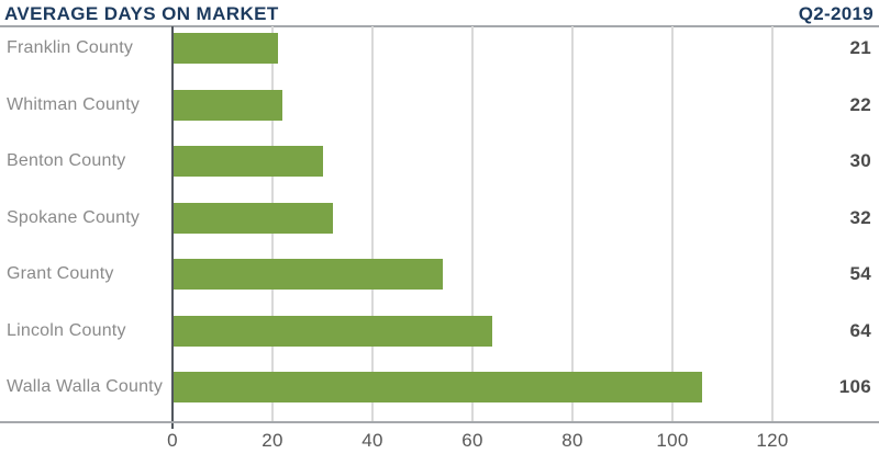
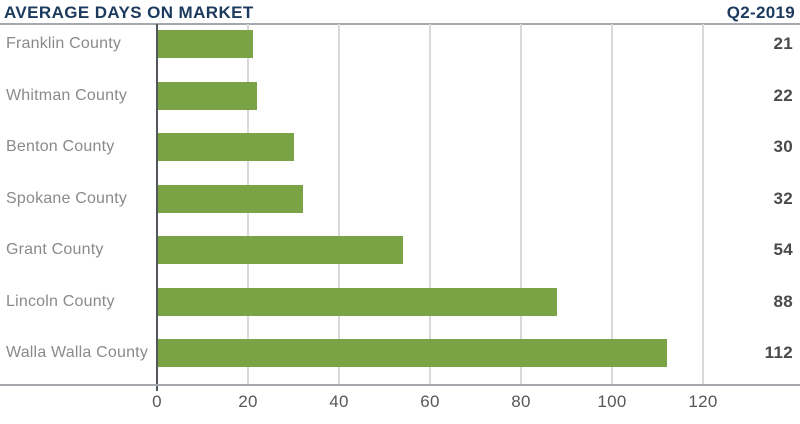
Lincoln County: 64 -> 88
Walla Walla County: 106 -> 112
